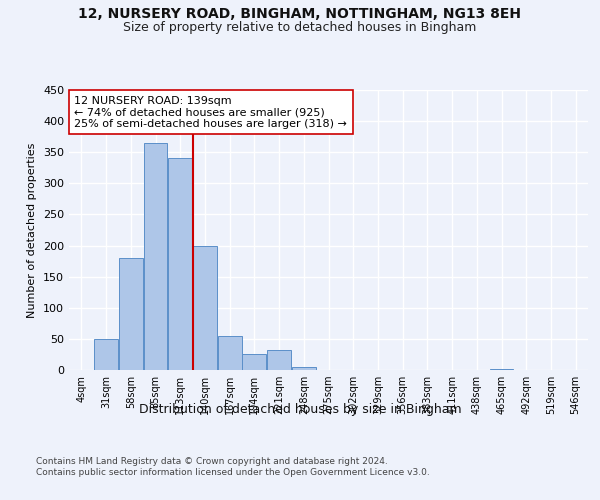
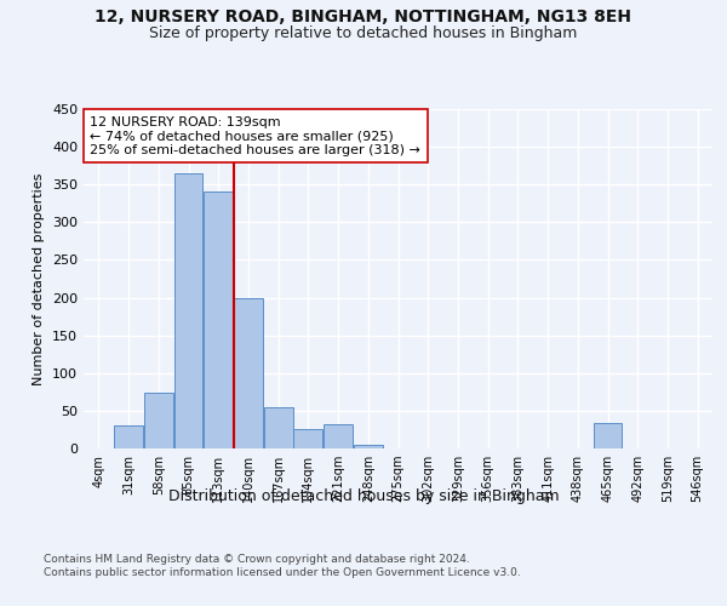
31sqm: 50 -> 30
58sqm: 180 -> 74
465sqm: 2 -> 34
